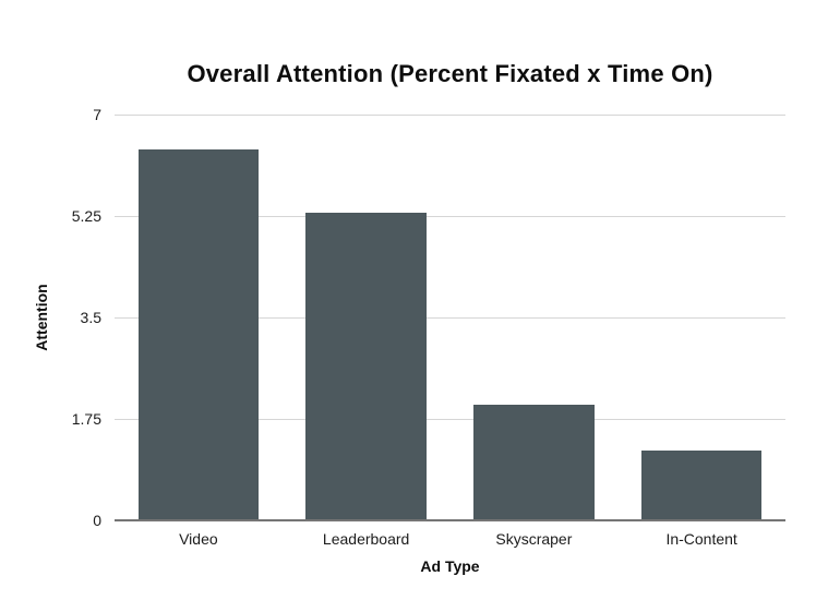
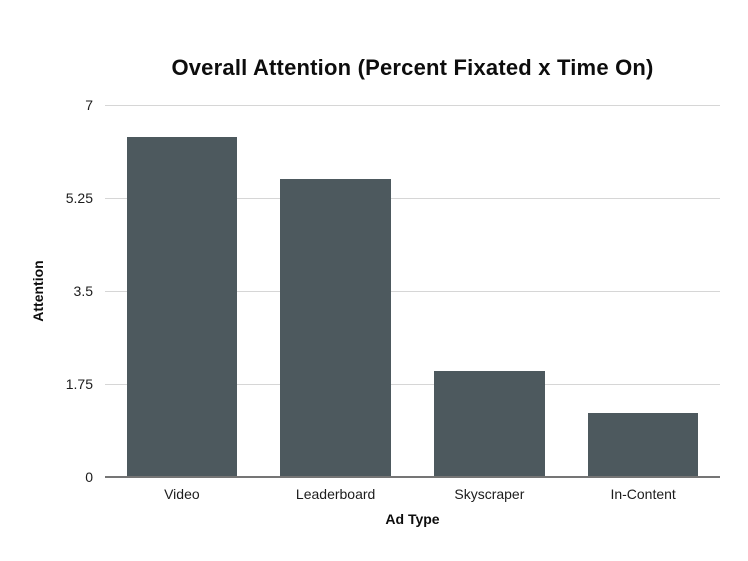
Leaderboard: 5.3 -> 5.6
